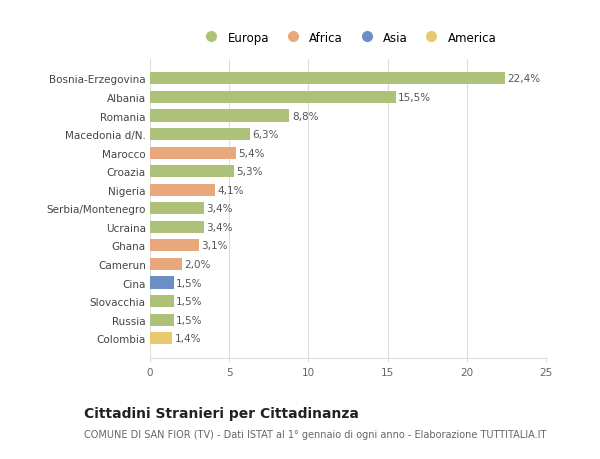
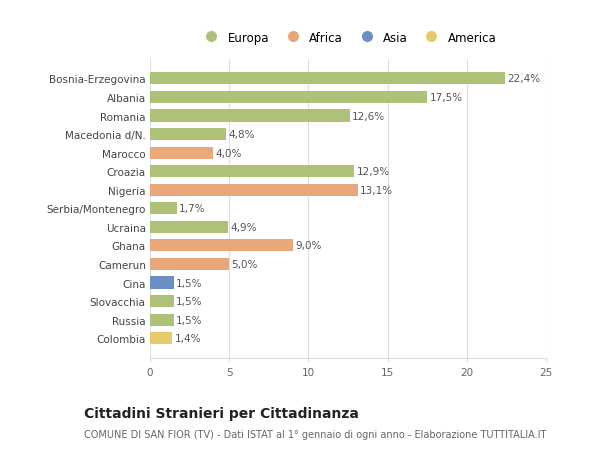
Albania: 15,5% -> 17,5%
Romania: 8,8% -> 12,6%
Macedonia d/N.: 6,3% -> 4,8%
Marocco: 5,4% -> 4,0%
Croazia: 5,3% -> 12,9%
Nigeria: 4,1% -> 13,1%
Serbia/Montenegro: 3,4% -> 1,7%
Ucraina: 3,4% -> 4,9%
Ghana: 3,1% -> 9,0%
Camerun: 2,0% -> 5,0%
